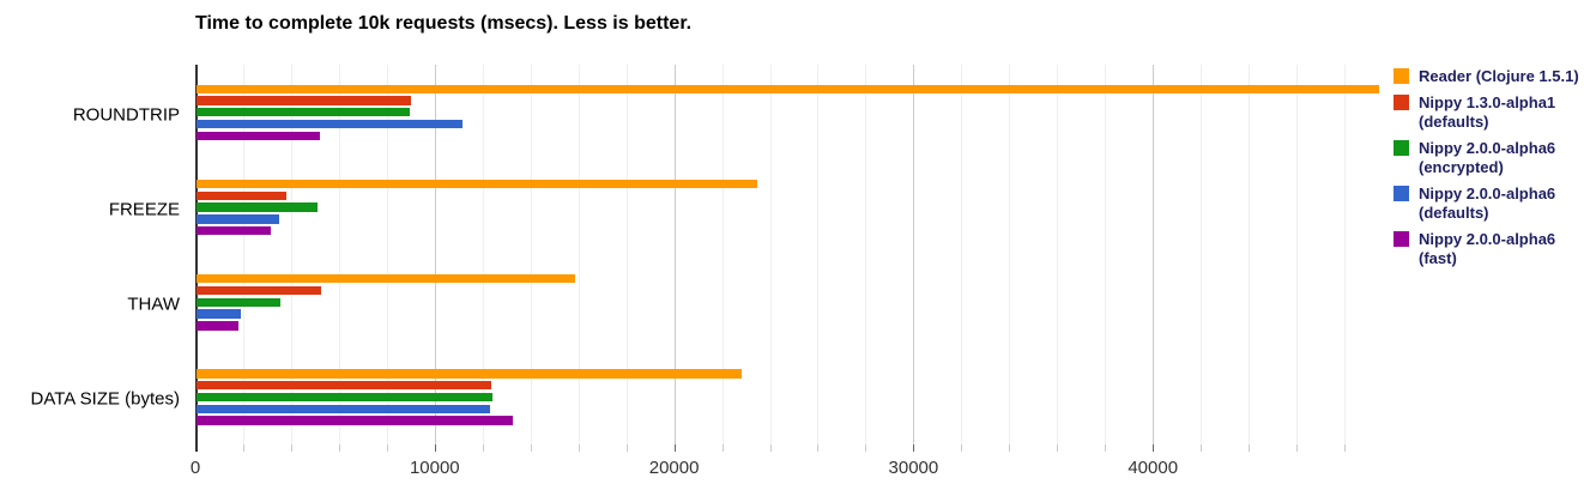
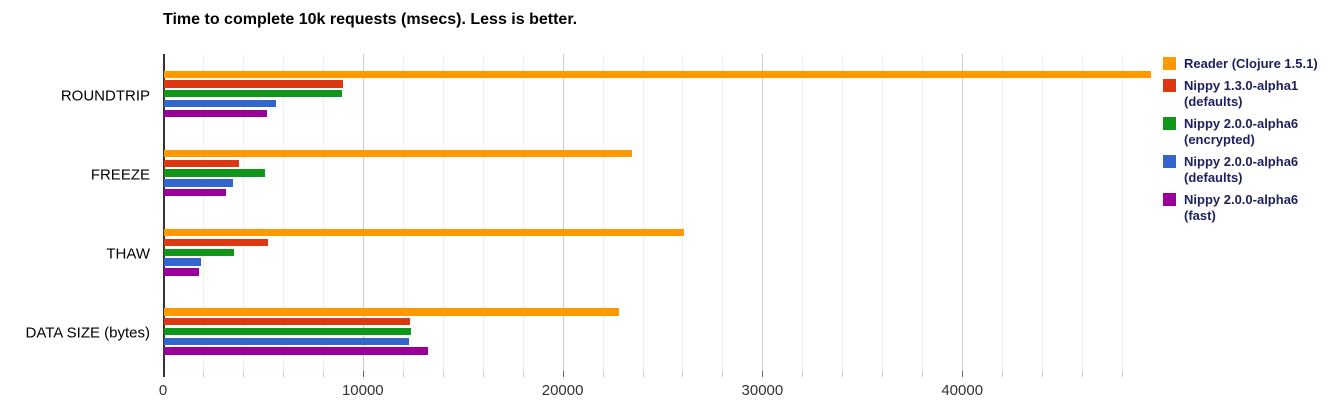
Nippy 2.0.0-alpha6 (defaults)/ROUNDTRIP: 11100 -> 5600
Reader (Clojure 1.5.1)/THAW: 15800 -> 26000
